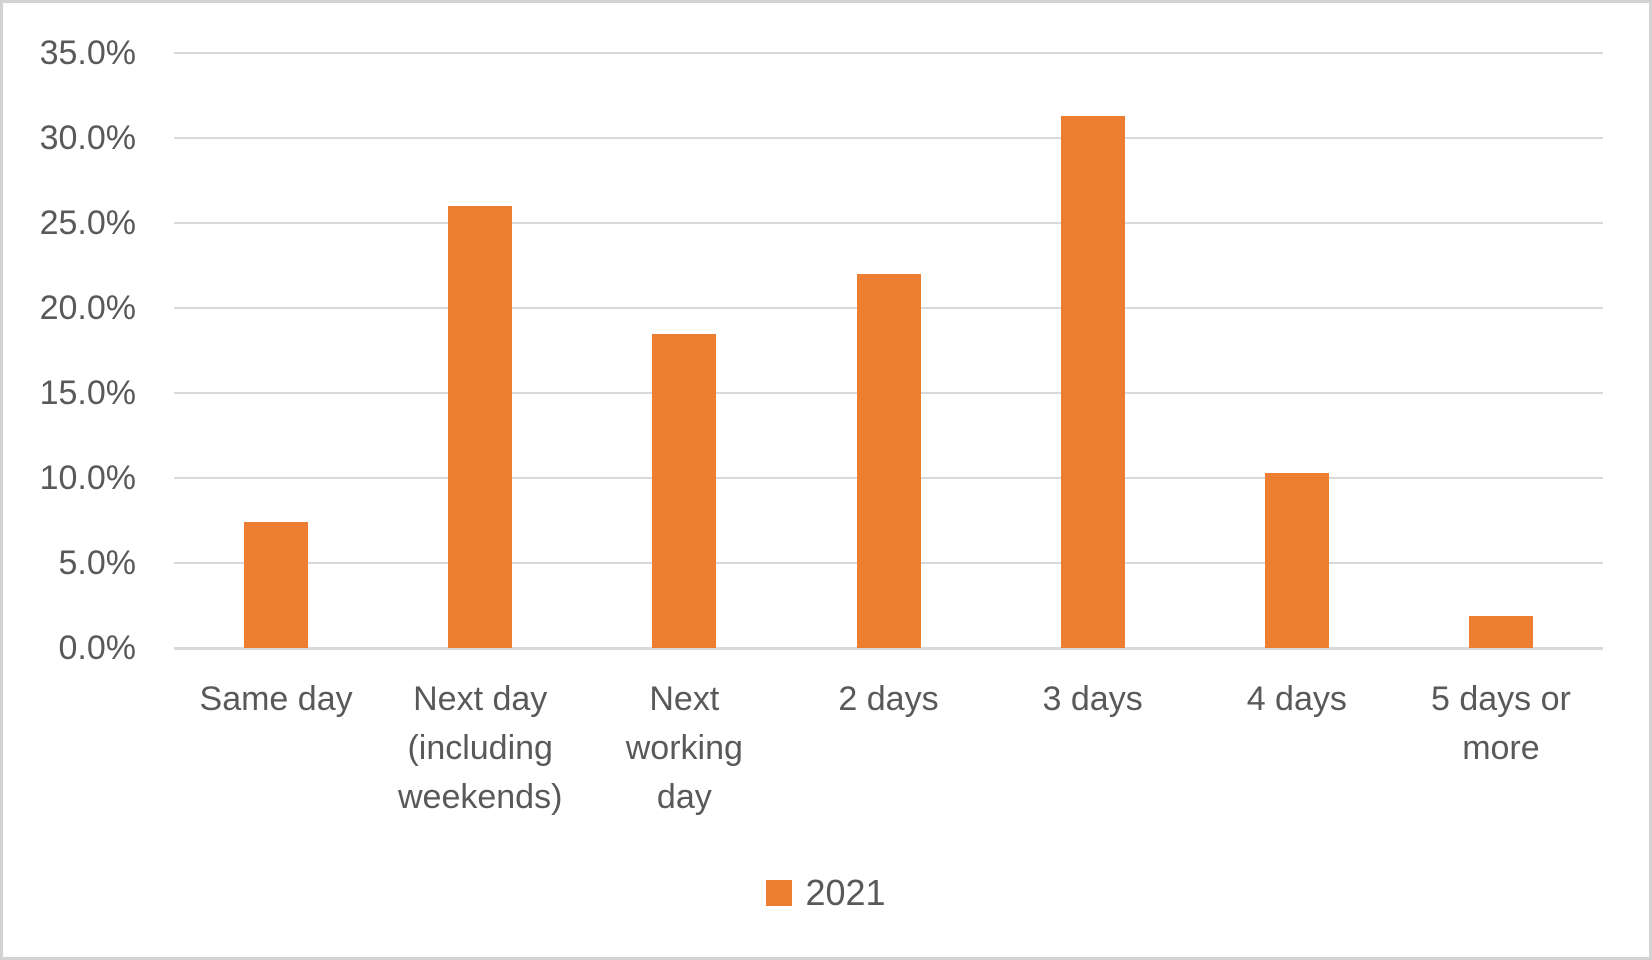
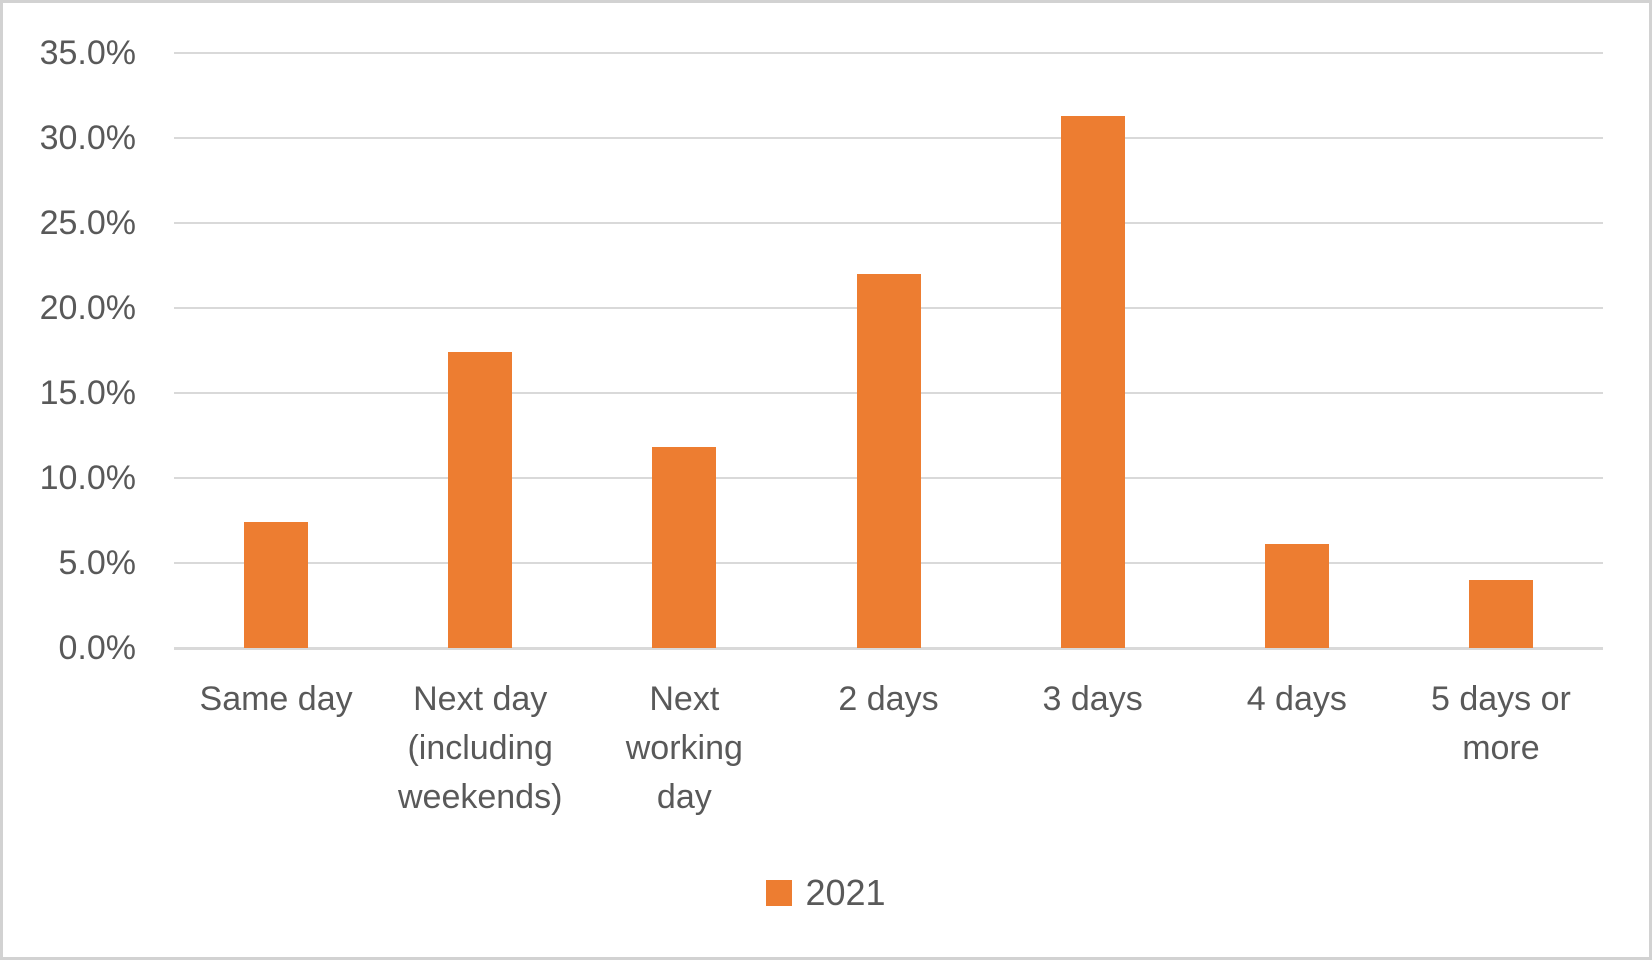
Next day (including weekends): 26.0% -> 17.4%
Next working day: 18.5% -> 11.8%
4 days: 10.3% -> 6.1%
5 days or more: 1.9% -> 4.0%
